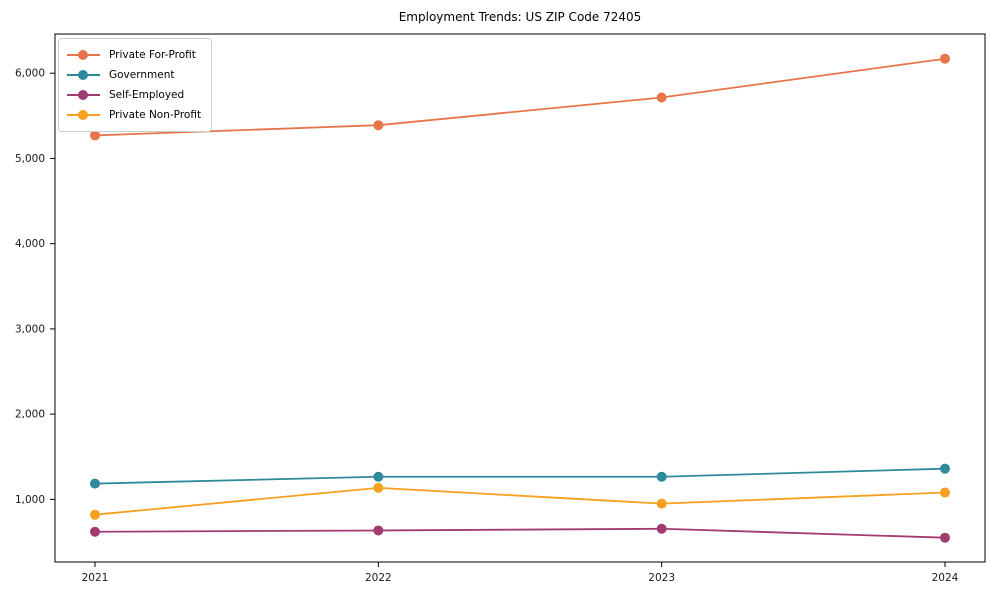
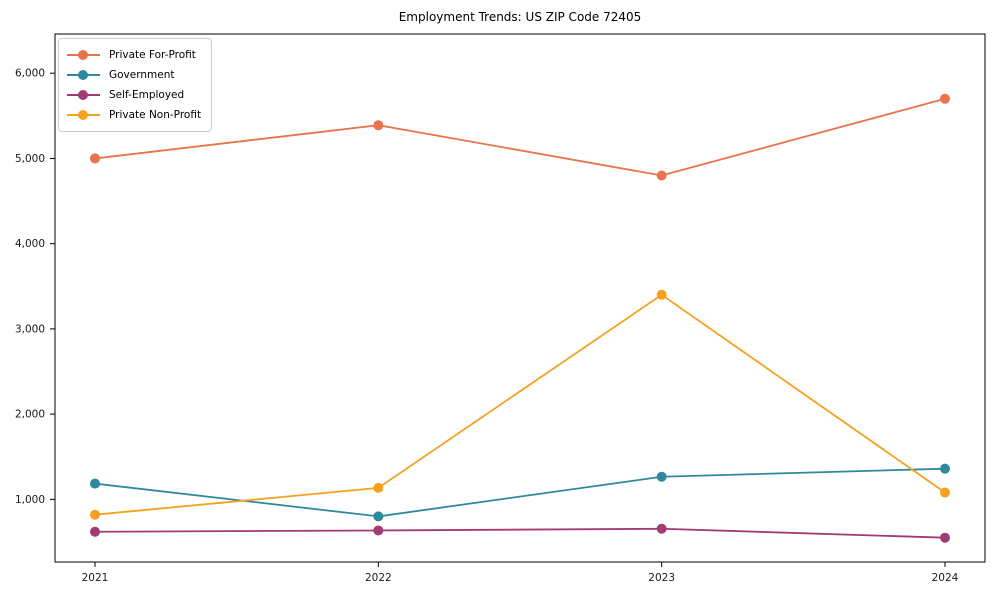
Private For-Profit/2021: 5300 -> 5000
Government/2022: 1300 -> 800
Private For-Profit/2023: 5700 -> 4800
Private Non-Profit/2023: 1000 -> 3400
Private For-Profit/2024: 6200 -> 5700
